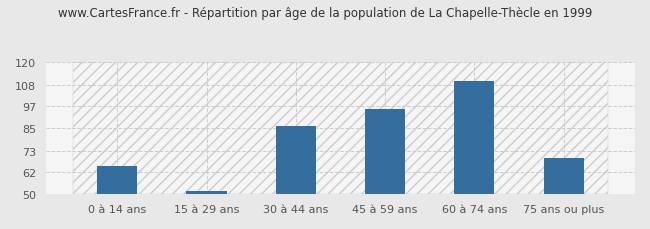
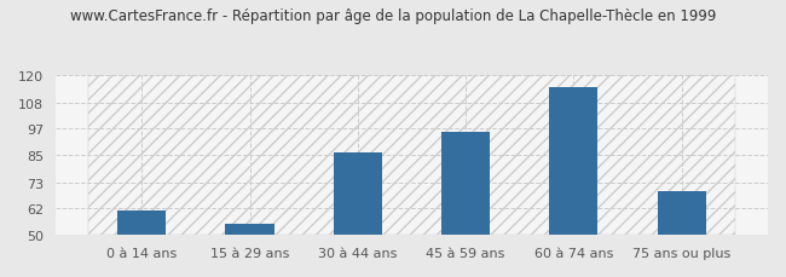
0 à 14 ans: 65 -> 61
15 à 29 ans: 52 -> 55
60 à 74 ans: 110 -> 115
